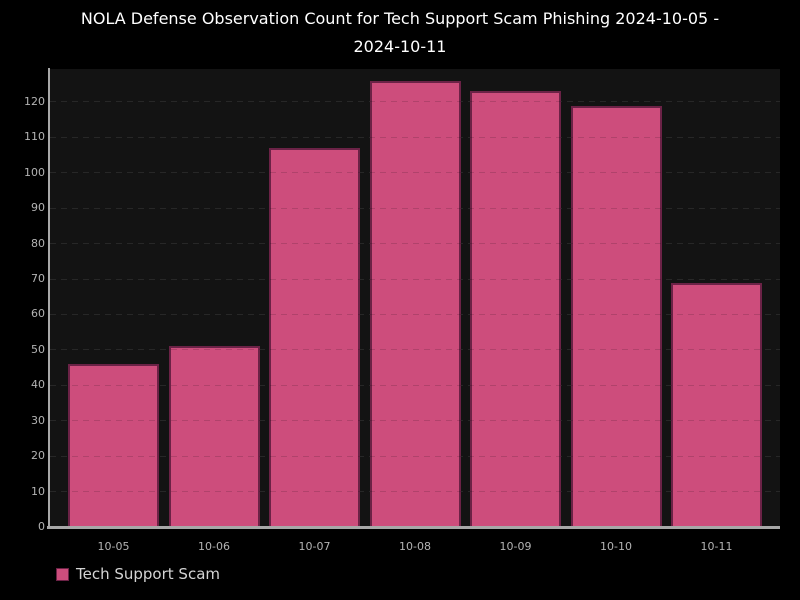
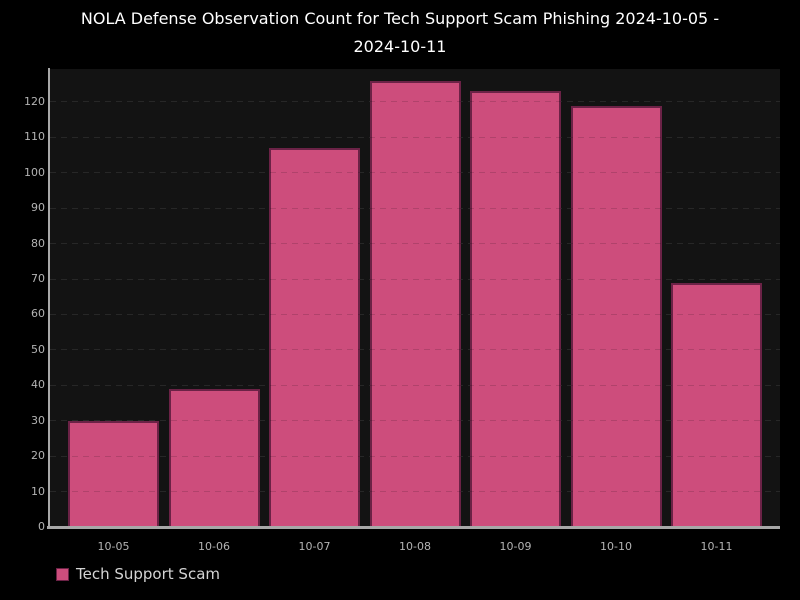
10-05: 46 -> 30
10-06: 51 -> 39
